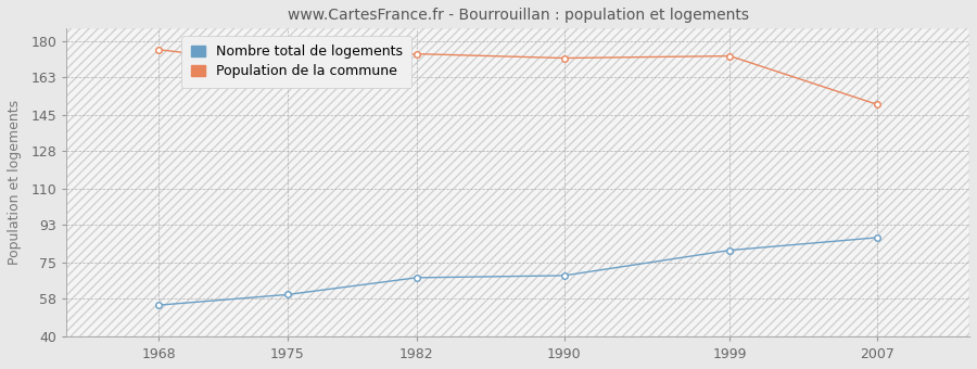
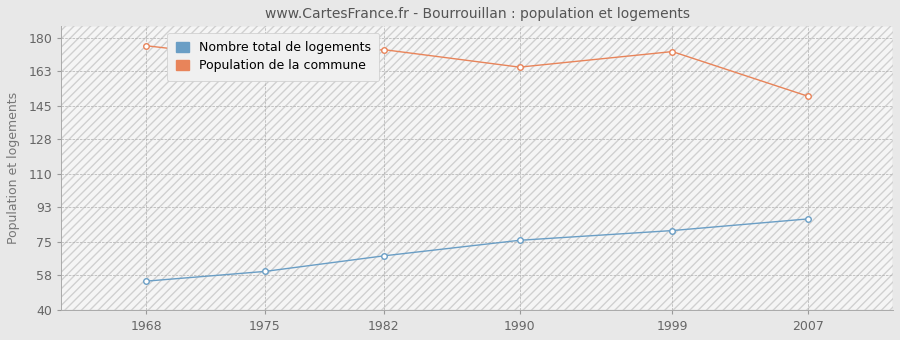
Nombre total de logements/1990: 69 -> 76
Population de la commune/1990: 172 -> 165
